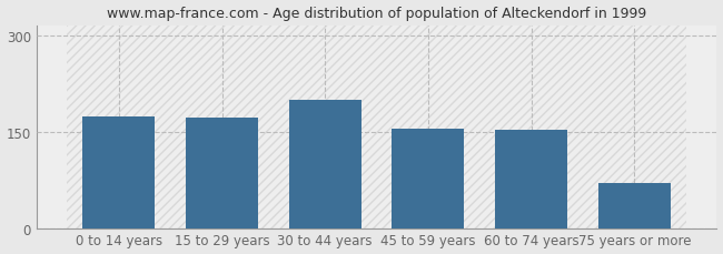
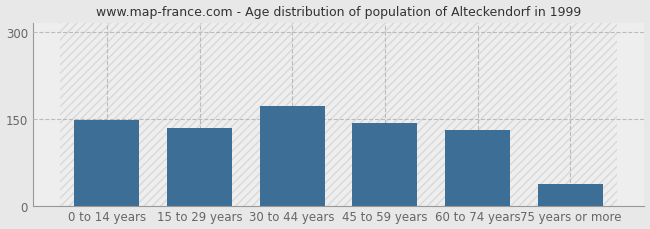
0 to 14 years: 174 -> 148
15 to 29 years: 172 -> 133
30 to 44 years: 200 -> 172
45 to 59 years: 154 -> 142
60 to 74 years: 152 -> 130
75 years or more: 70 -> 38
